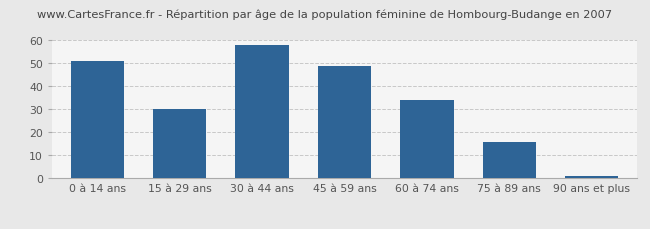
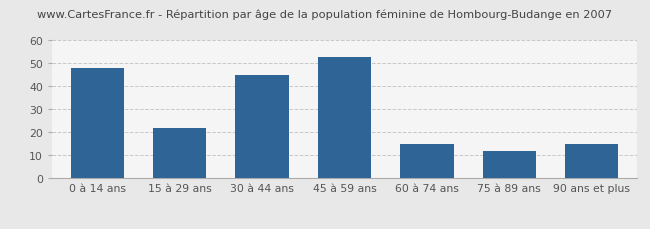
0 à 14 ans: 51 -> 48
15 à 29 ans: 30 -> 22
30 à 44 ans: 58 -> 45
45 à 59 ans: 49 -> 53
60 à 74 ans: 34 -> 15
75 à 89 ans: 16 -> 12
90 ans et plus: 1 -> 15
